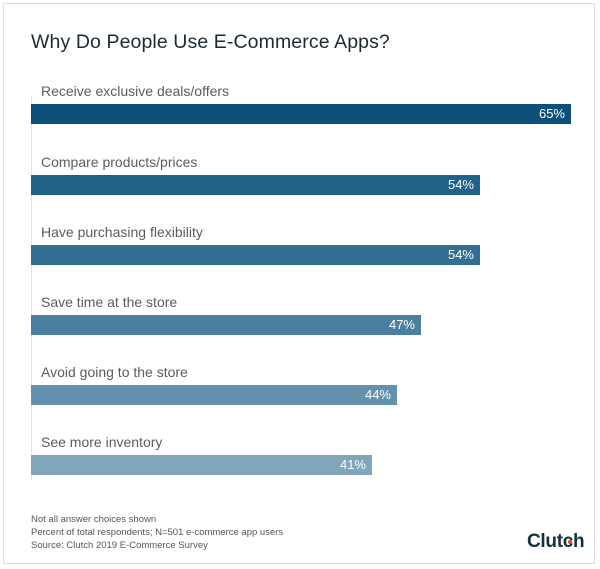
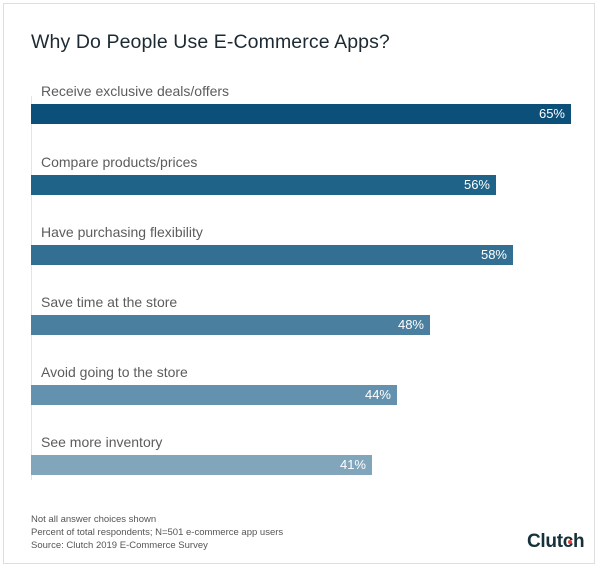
Compare products/prices: 54% -> 56%
Have purchasing flexibility: 54% -> 58%
Save time at the store: 47% -> 48%
